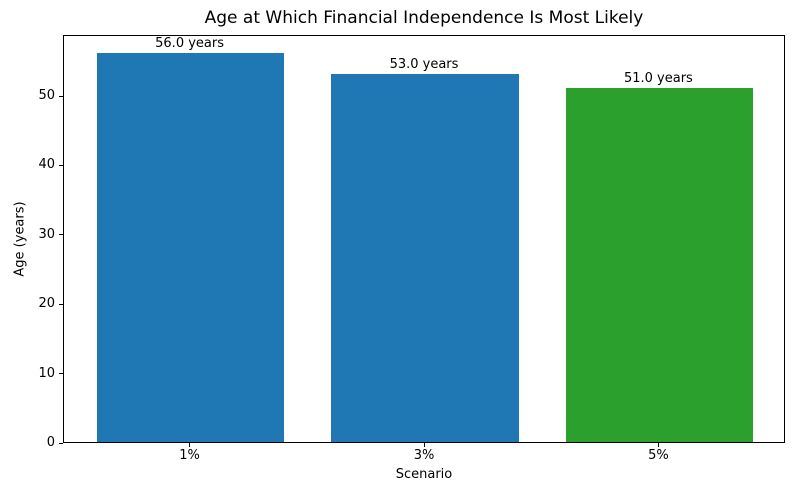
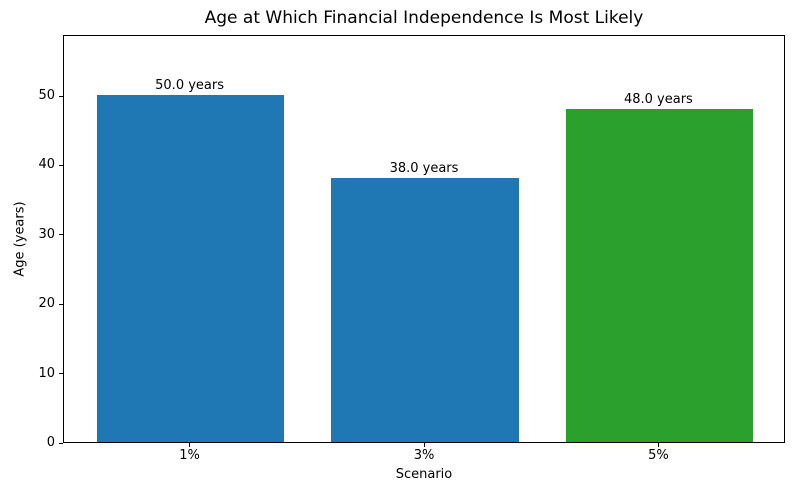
1%: 56.0 -> 50.0
3%: 53.0 -> 38.0
5%: 51.0 -> 48.0
